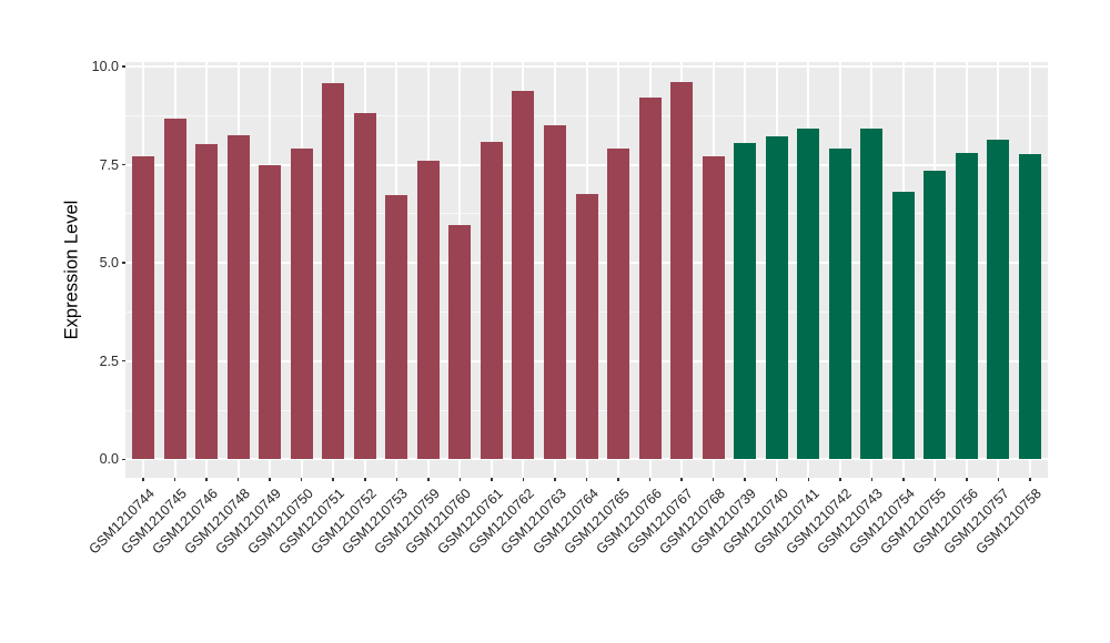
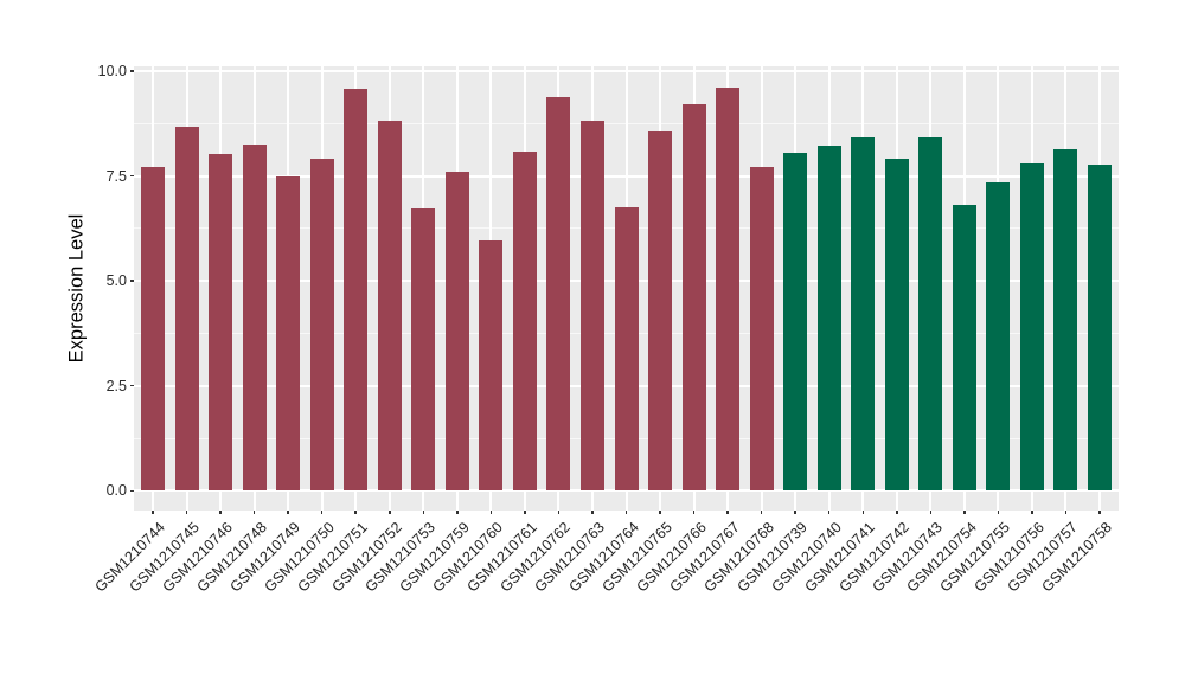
GSM1210763: 8.5 -> 8.8
GSM1210765: 7.9 -> 8.6
